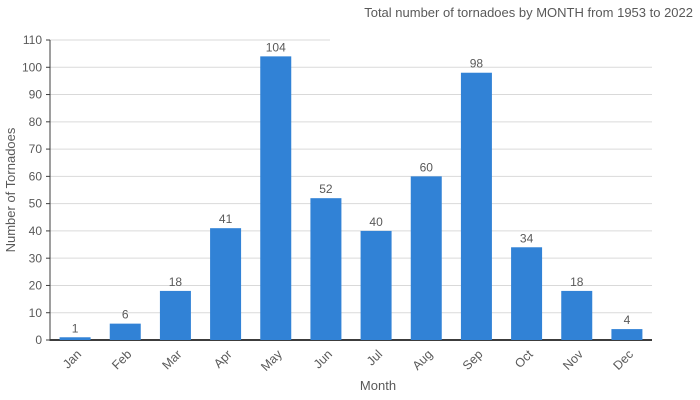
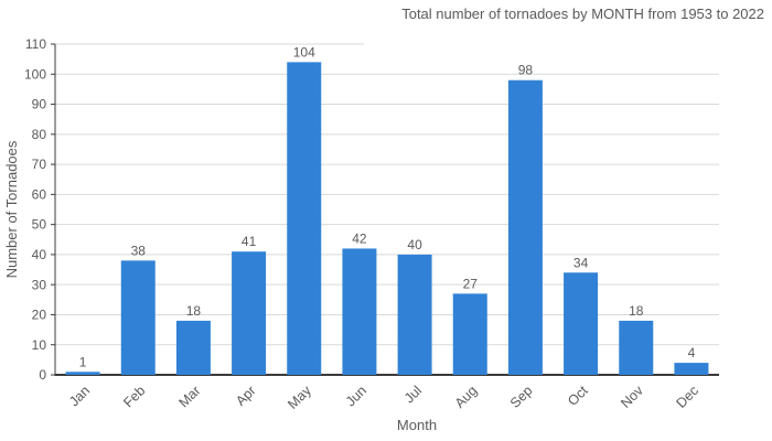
Feb: 6 -> 38
Jun: 52 -> 42
Aug: 60 -> 27
